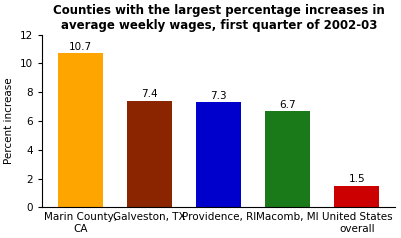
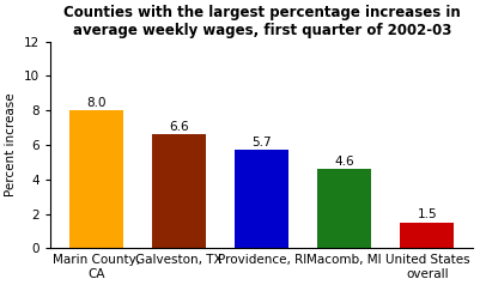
Marin County, CA: 10.7 -> 8.0
Galveston, TX: 7.4 -> 6.6
Providence, RI: 7.3 -> 5.7
Macomb, MI: 6.7 -> 4.6
